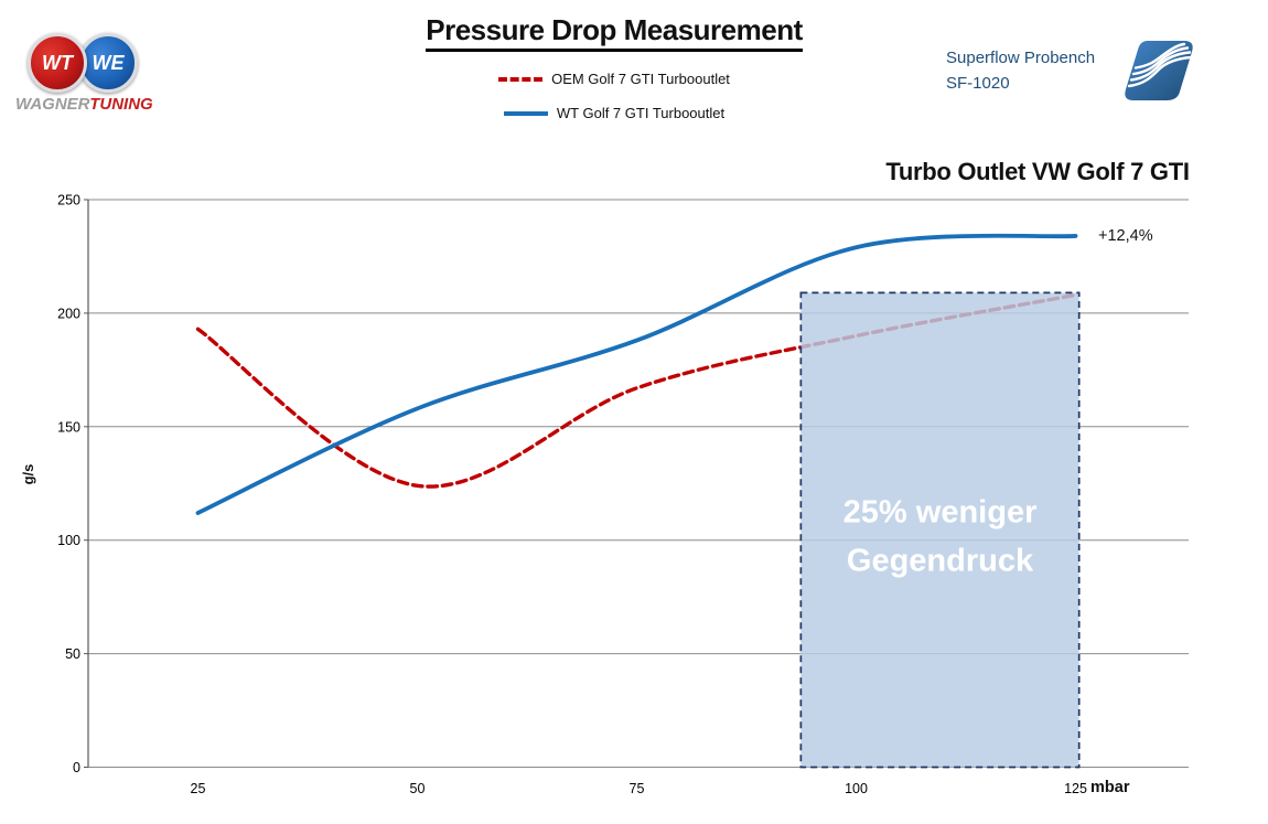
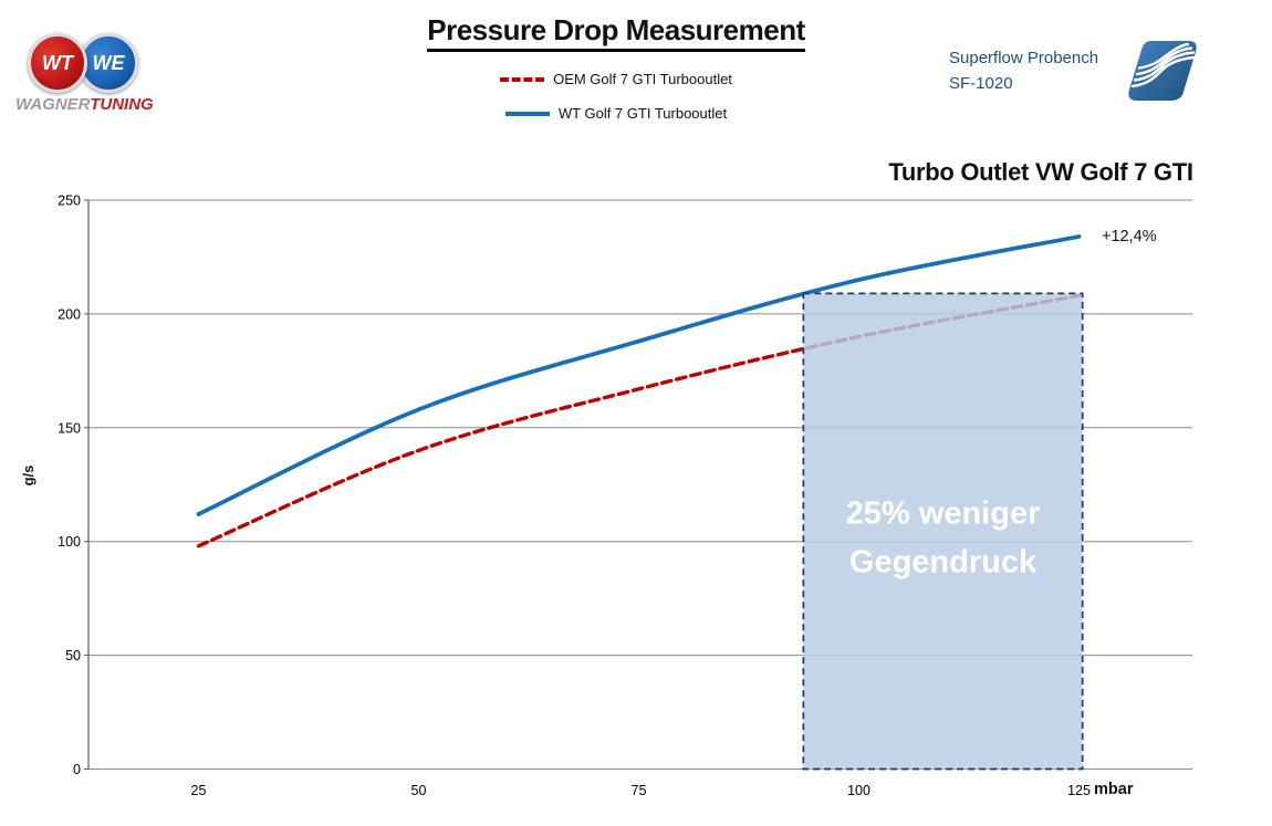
OEM Golf 7 GTI Turbooutlet/25: 193 -> 98
OEM Golf 7 GTI Turbooutlet/50: 124 -> 140
WT Golf 7 GTI Turbooutlet/100: 229 -> 215
